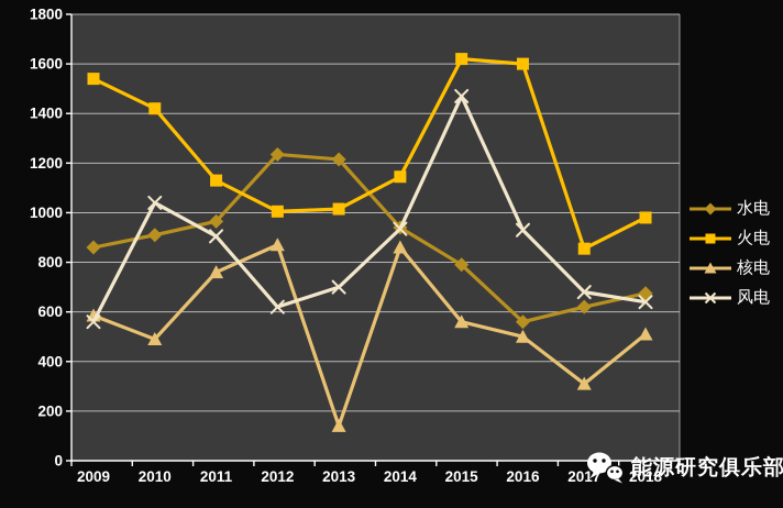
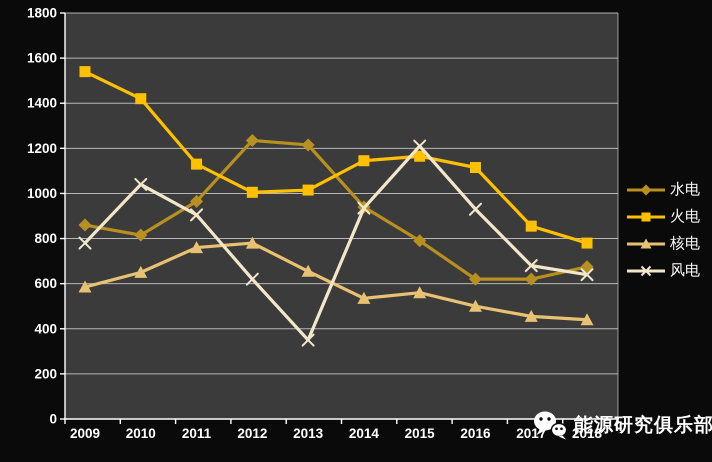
风电/2009: 560 -> 780
水电/2010: 910 -> 820
核电/2010: 490 -> 650
核电/2012: 870 -> 780
核电/2013: 140 -> 660
风电/2013: 700 -> 350
核电/2014: 860 -> 540
火电/2015: 1620 -> 1160
风电/2015: 1470 -> 1210
水电/2016: 560 -> 620
火电/2016: 1600 -> 1120
核电/2017: 310 -> 460
火电/2018: 980 -> 780
核电/2018: 510 -> 440
